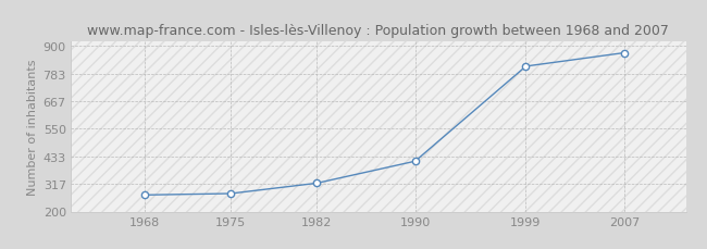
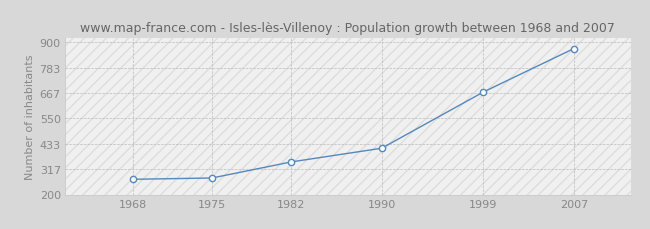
1982: 320 -> 350
1999: 815 -> 672
